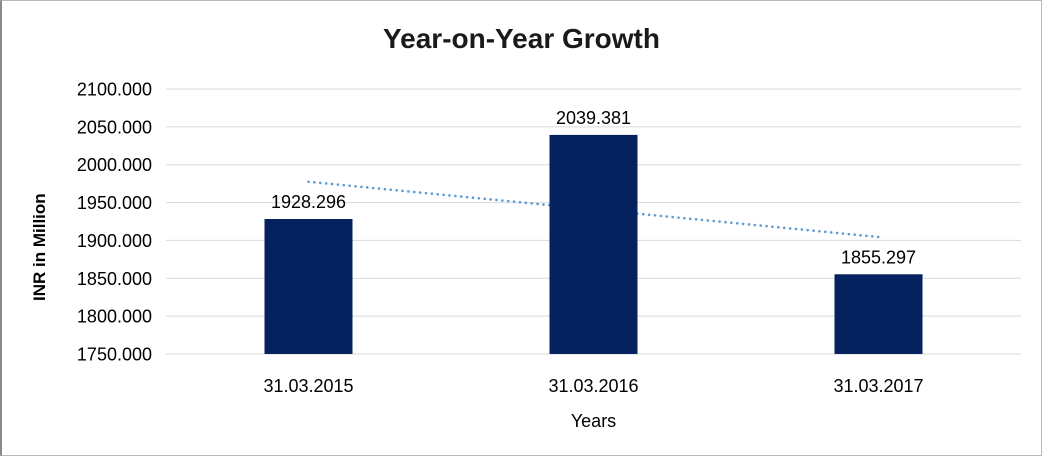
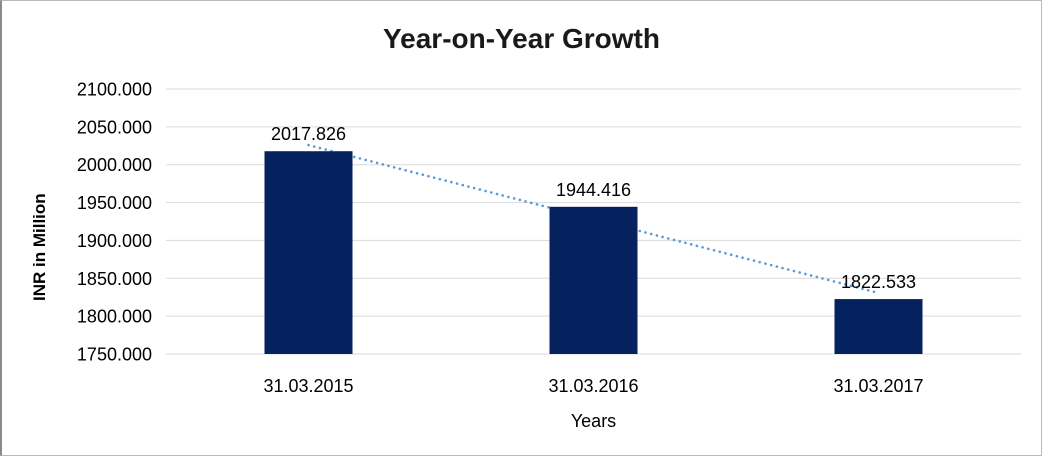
31.03.2015: 1928.296 -> 2017.826
31.03.2016: 2039.381 -> 1944.416
31.03.2017: 1855.297 -> 1822.533
